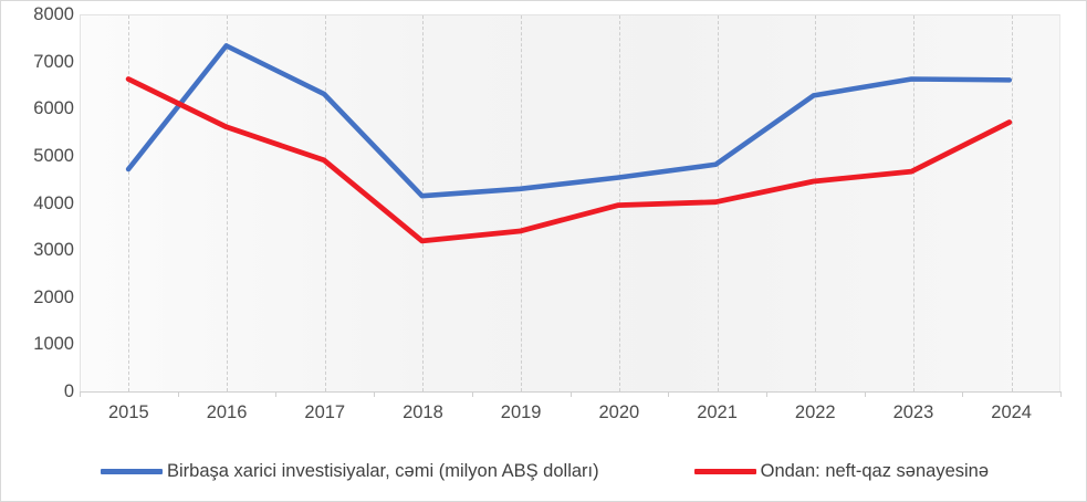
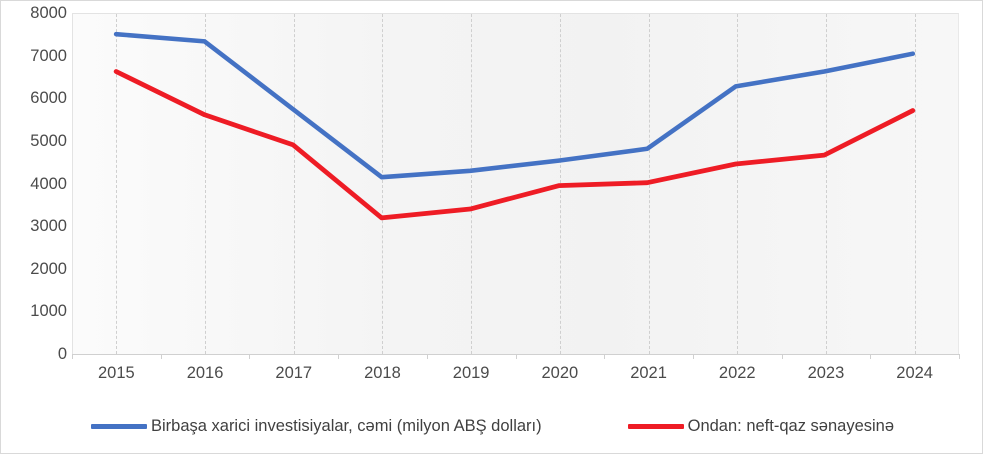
Birbaşa xarici investisiyalar, cəmi (milyon ABŞ dolları)/2015: 4700 -> 7500
Birbaşa xarici investisiyalar, cəmi (milyon ABŞ dolları)/2017: 6300 -> 5700
Birbaşa xarici investisiyalar, cəmi (milyon ABŞ dolları)/2024: 6600 -> 7000
